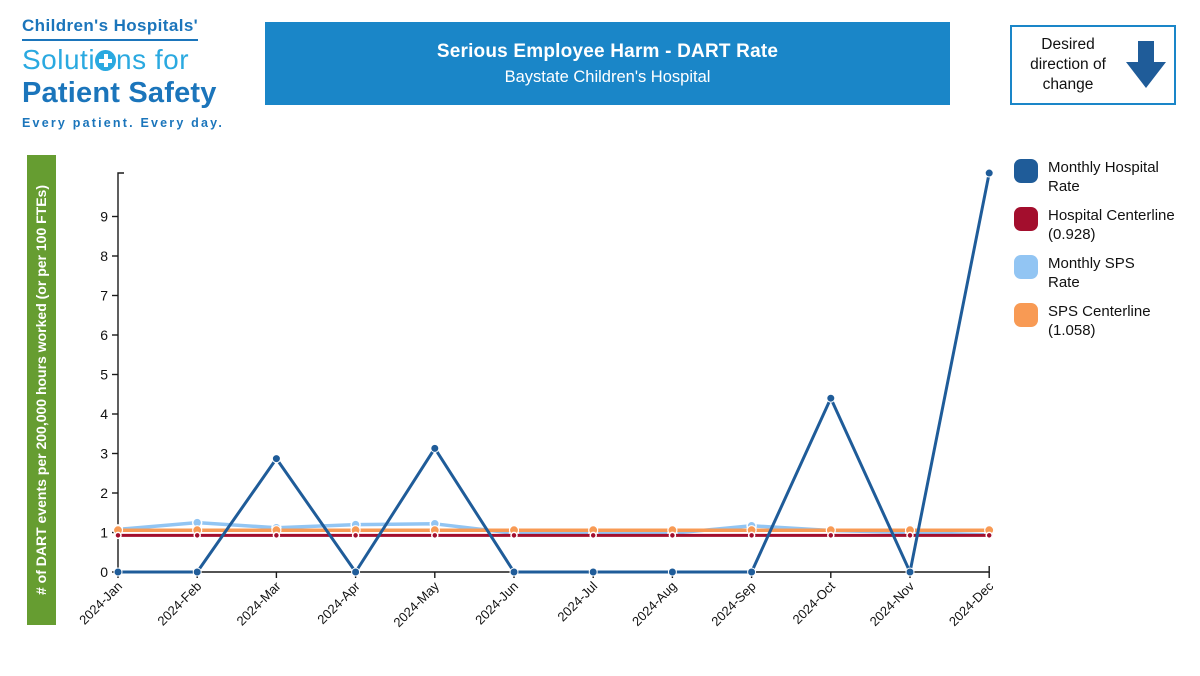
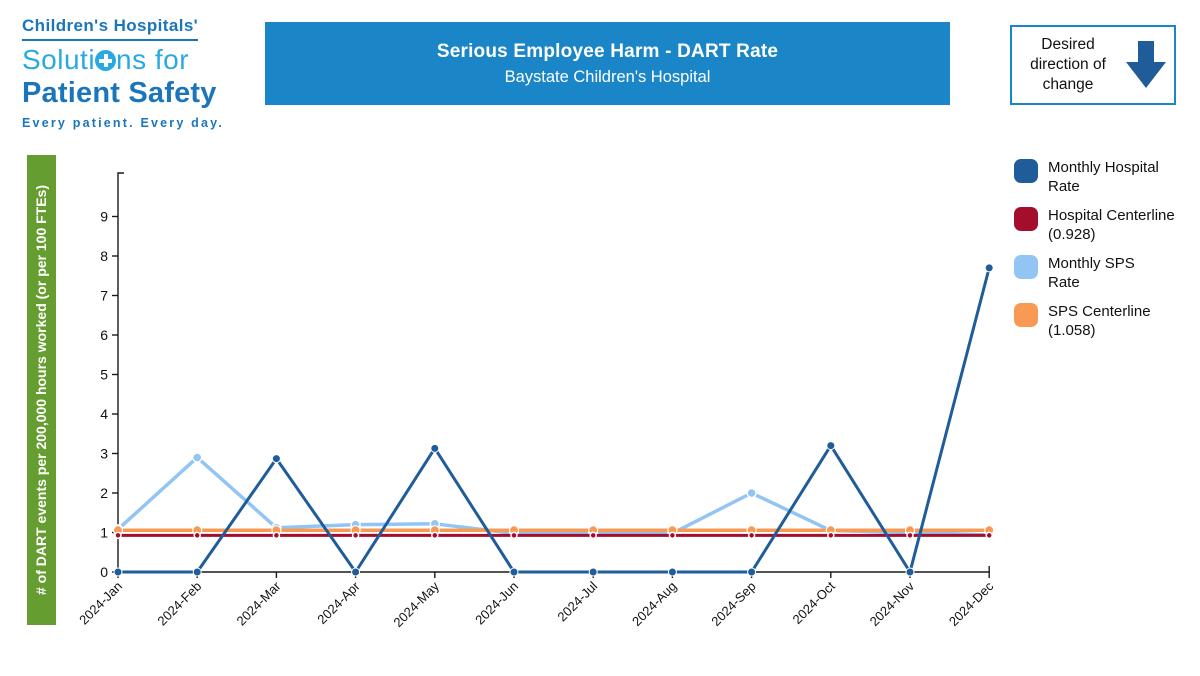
Monthly SPS Rate/2024-Feb: 1.2 -> 2.9
Monthly SPS Rate/2024-Sep: 1.2 -> 2.0
Monthly Hospital Rate/2024-Oct: 4.4 -> 3.2
Monthly Hospital Rate/2024-Dec: 10.1 -> 7.7
